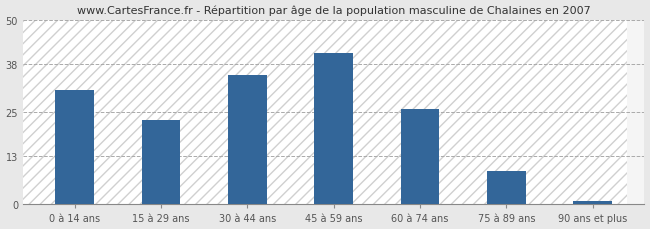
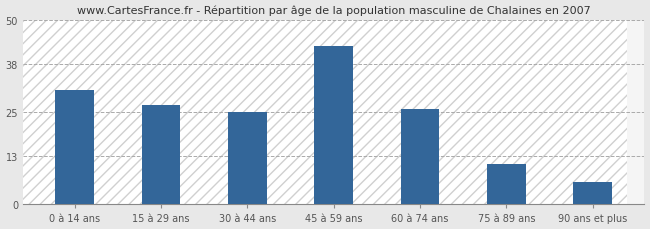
15 à 29 ans: 23 -> 27
30 à 44 ans: 35 -> 25
45 à 59 ans: 41 -> 43
75 à 89 ans: 9 -> 11
90 ans et plus: 1 -> 6
